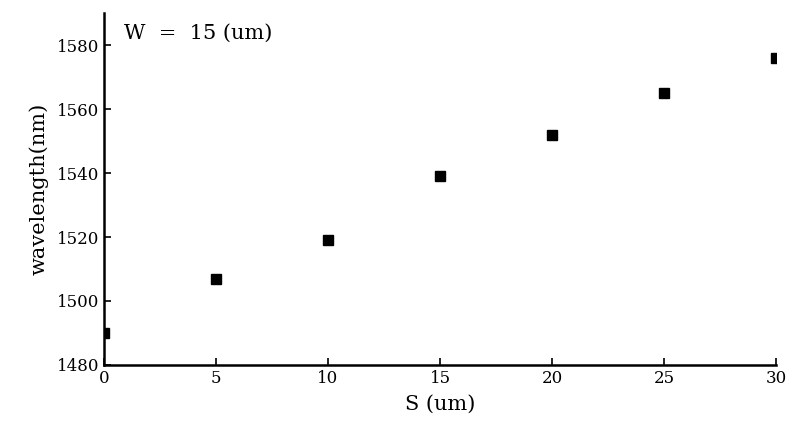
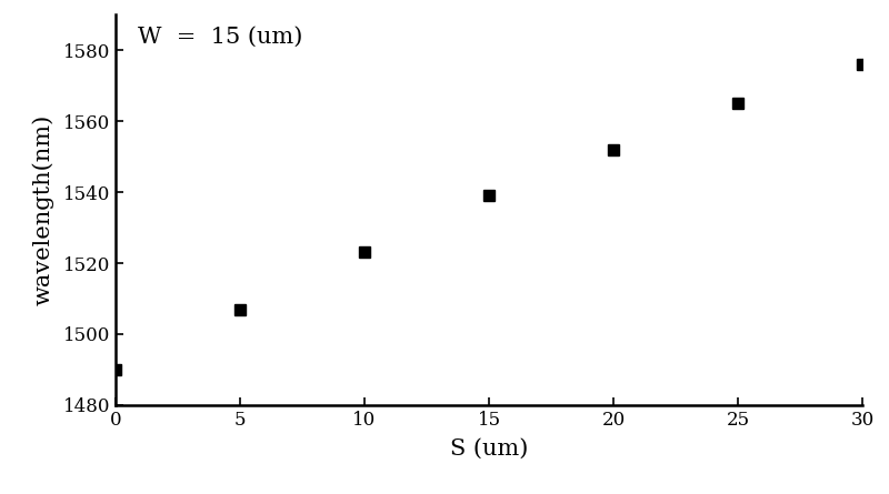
10: 1519 -> 1523
